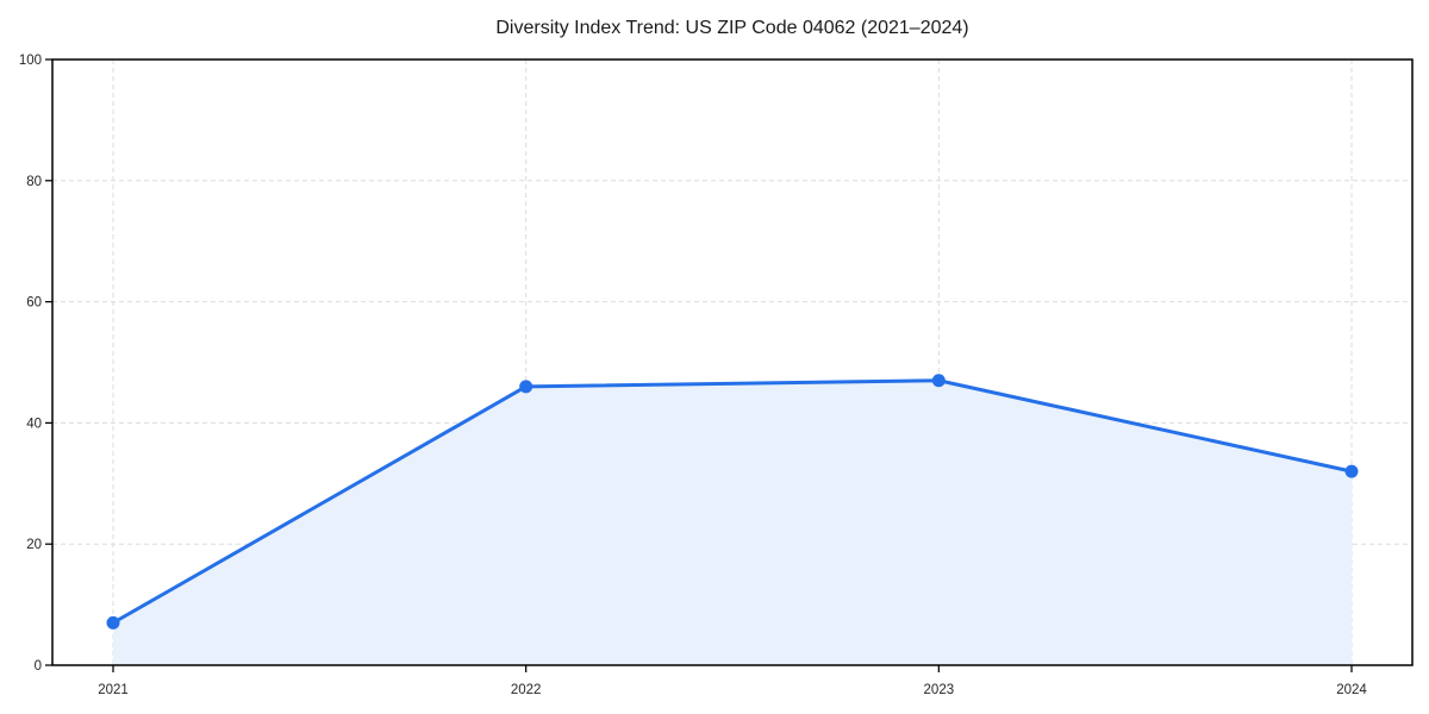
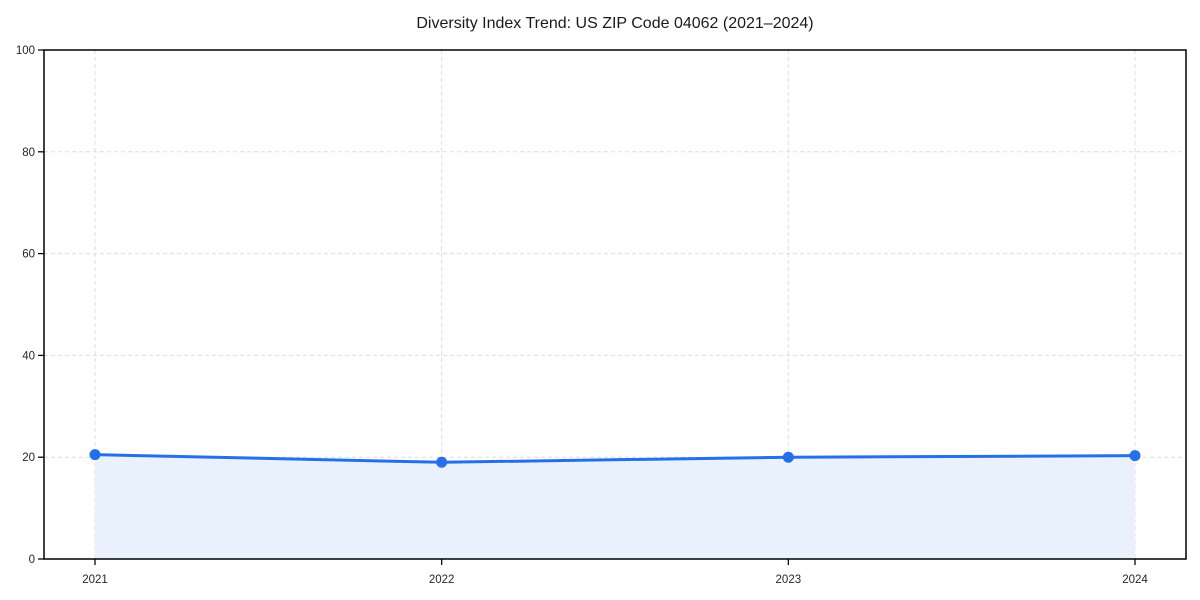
2021: 7 -> 20
2022: 46 -> 19
2023: 47 -> 20
2024: 32 -> 20
